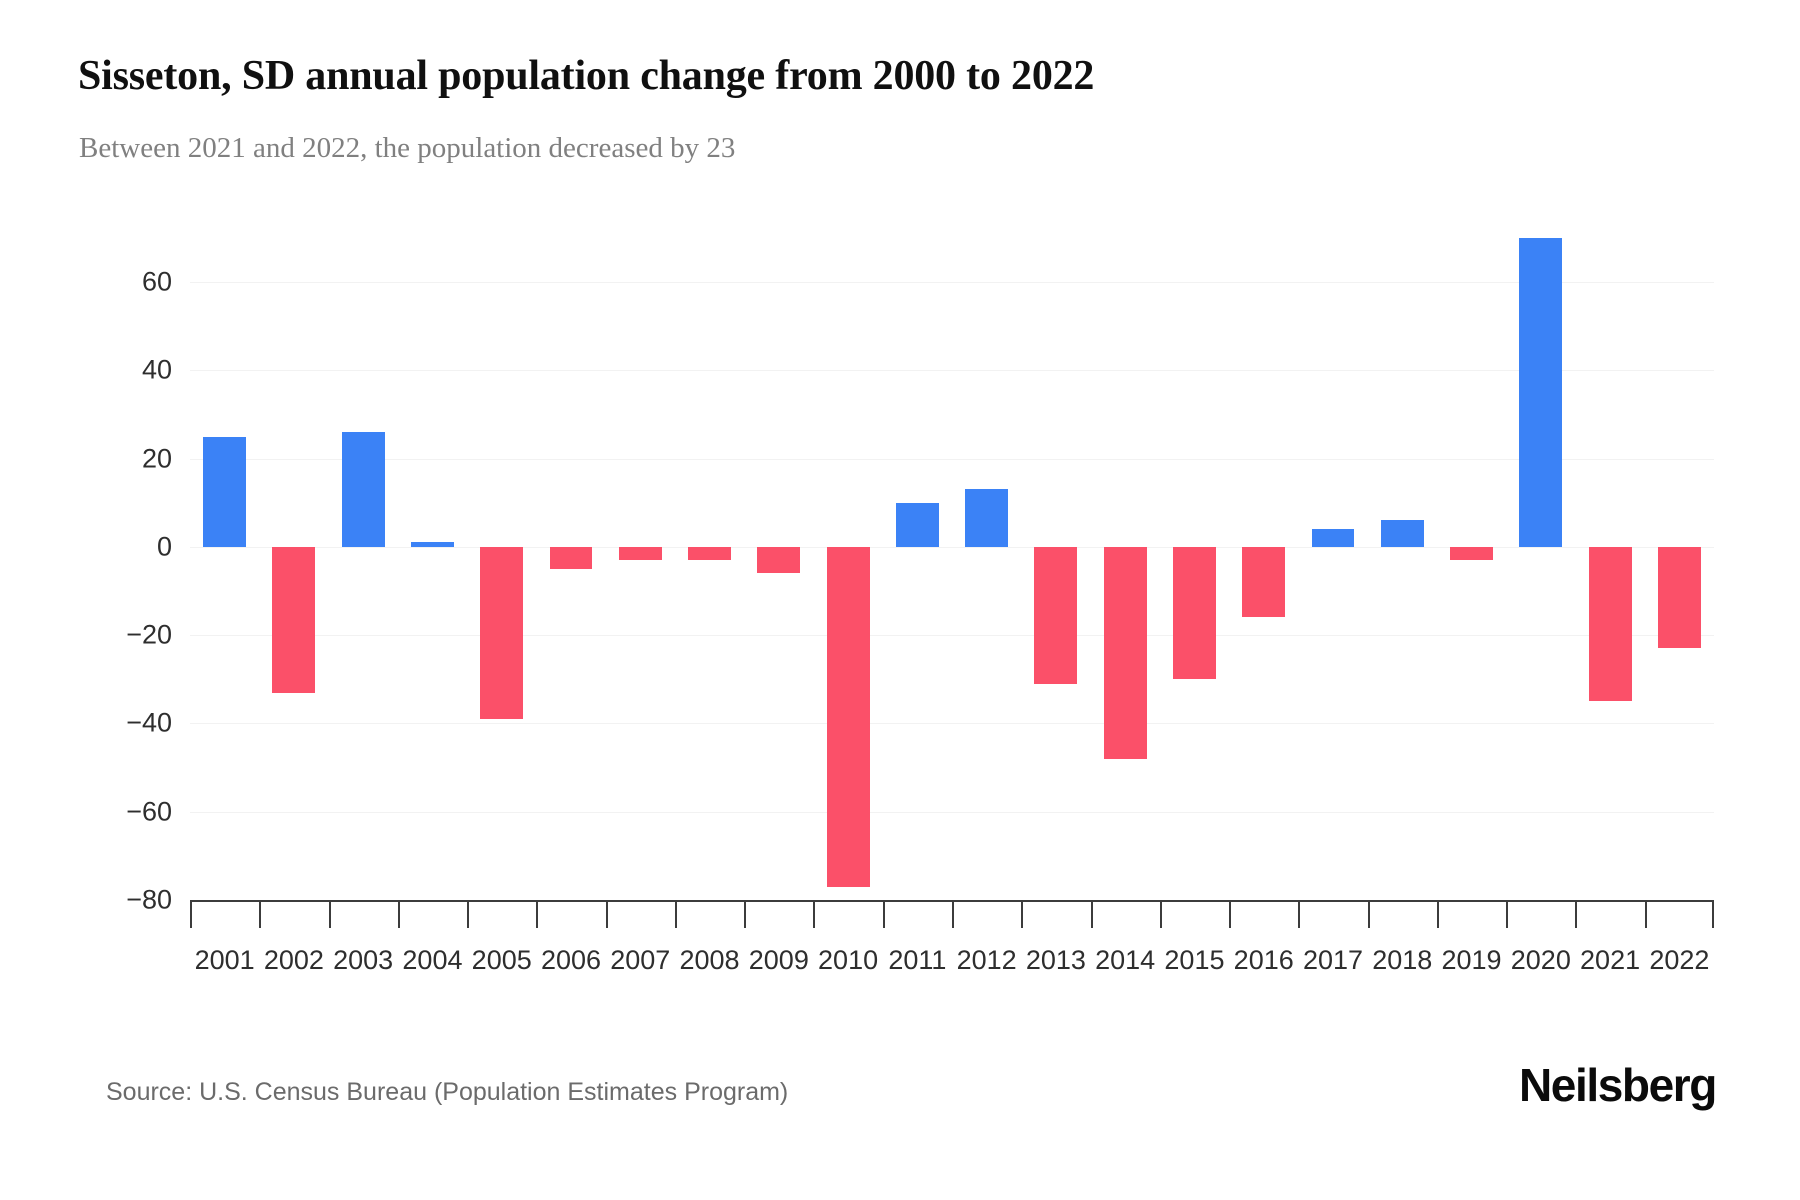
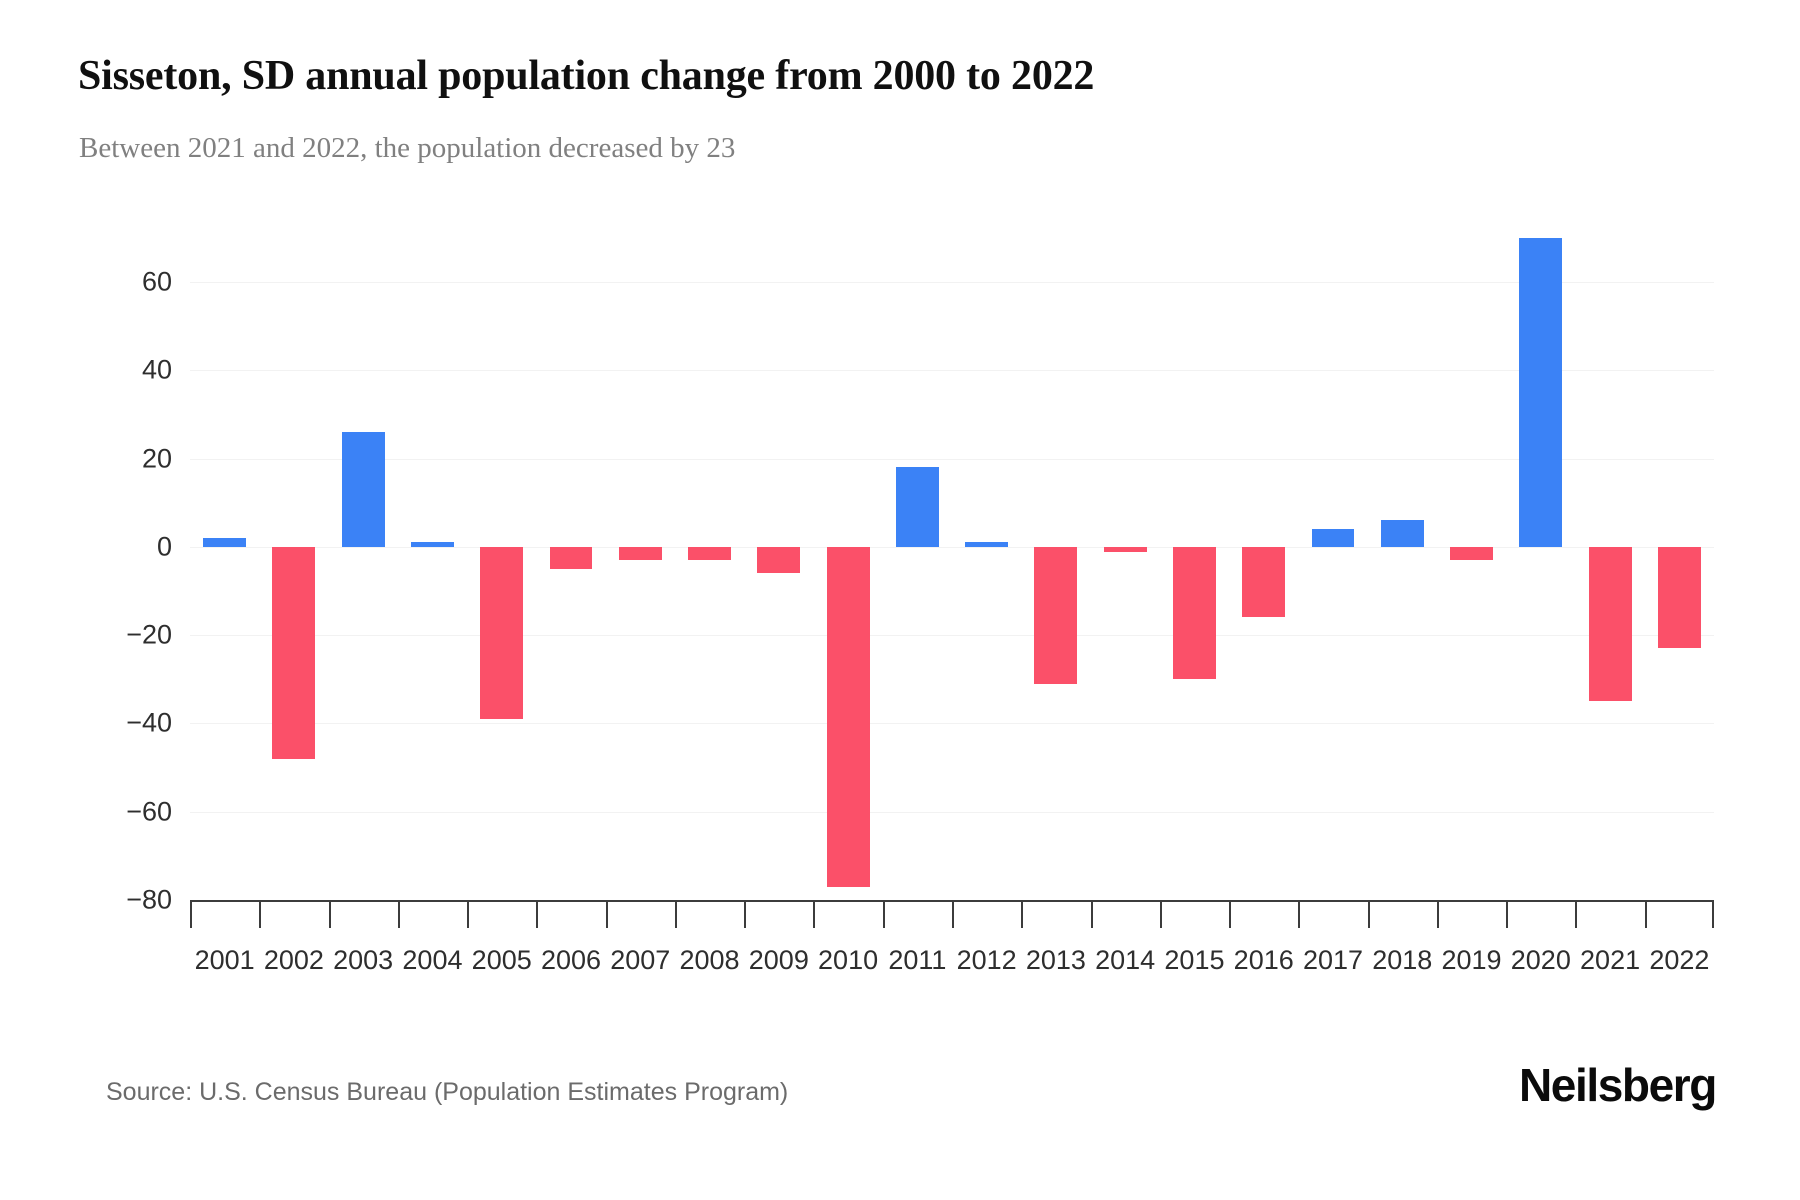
2001: 25 -> 2
2002: -33 -> -48
2011: 10 -> 18
2012: 13 -> 1
2014: -48 -> -1
